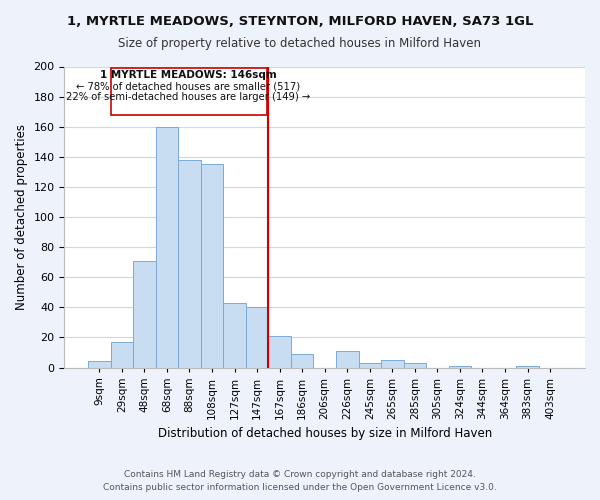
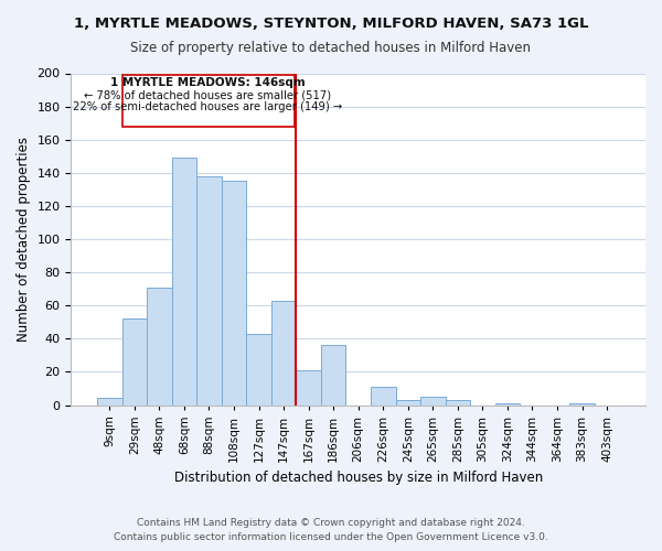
29sqm: 17 -> 52
68sqm: 160 -> 149
147sqm: 40 -> 63
186sqm: 9 -> 36
